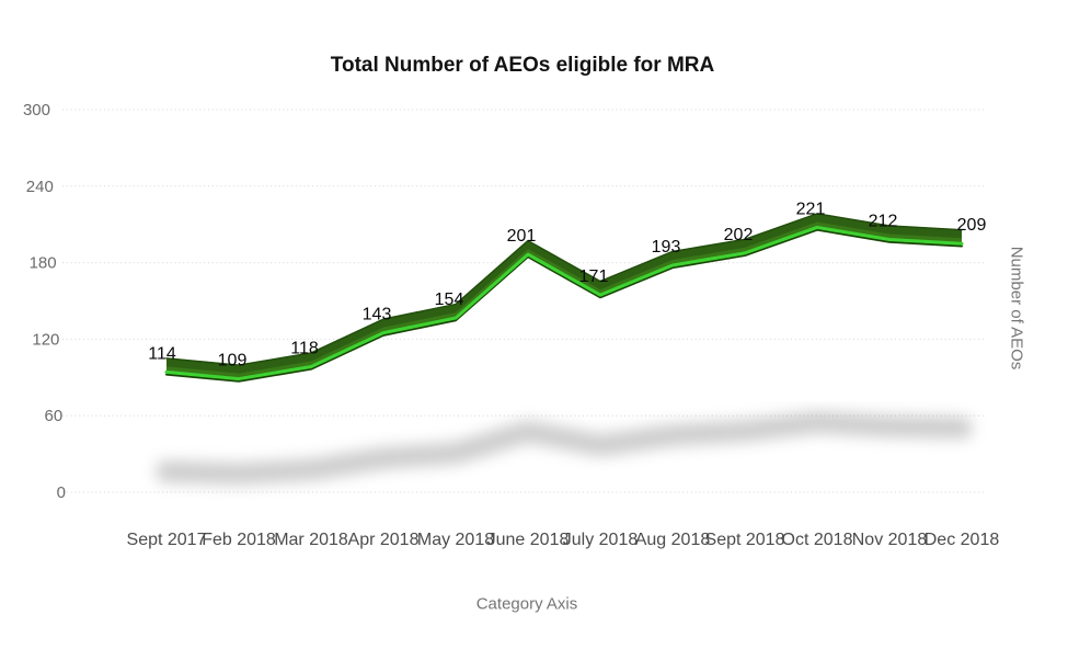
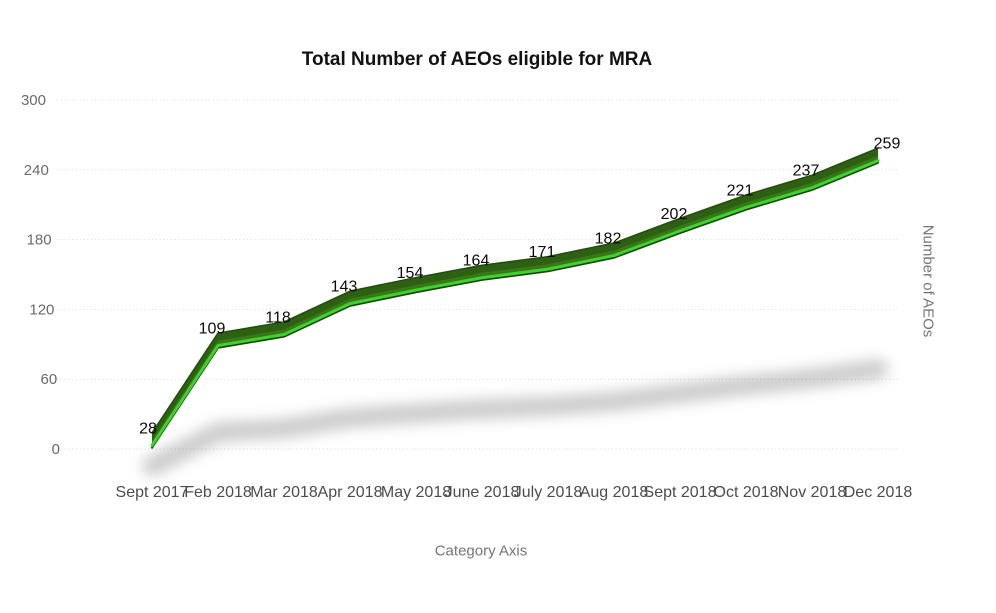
Sept 2017: 114 -> 28
June 2018: 201 -> 164
Aug 2018: 193 -> 182
Nov 2018: 212 -> 237
Dec 2018: 209 -> 259
